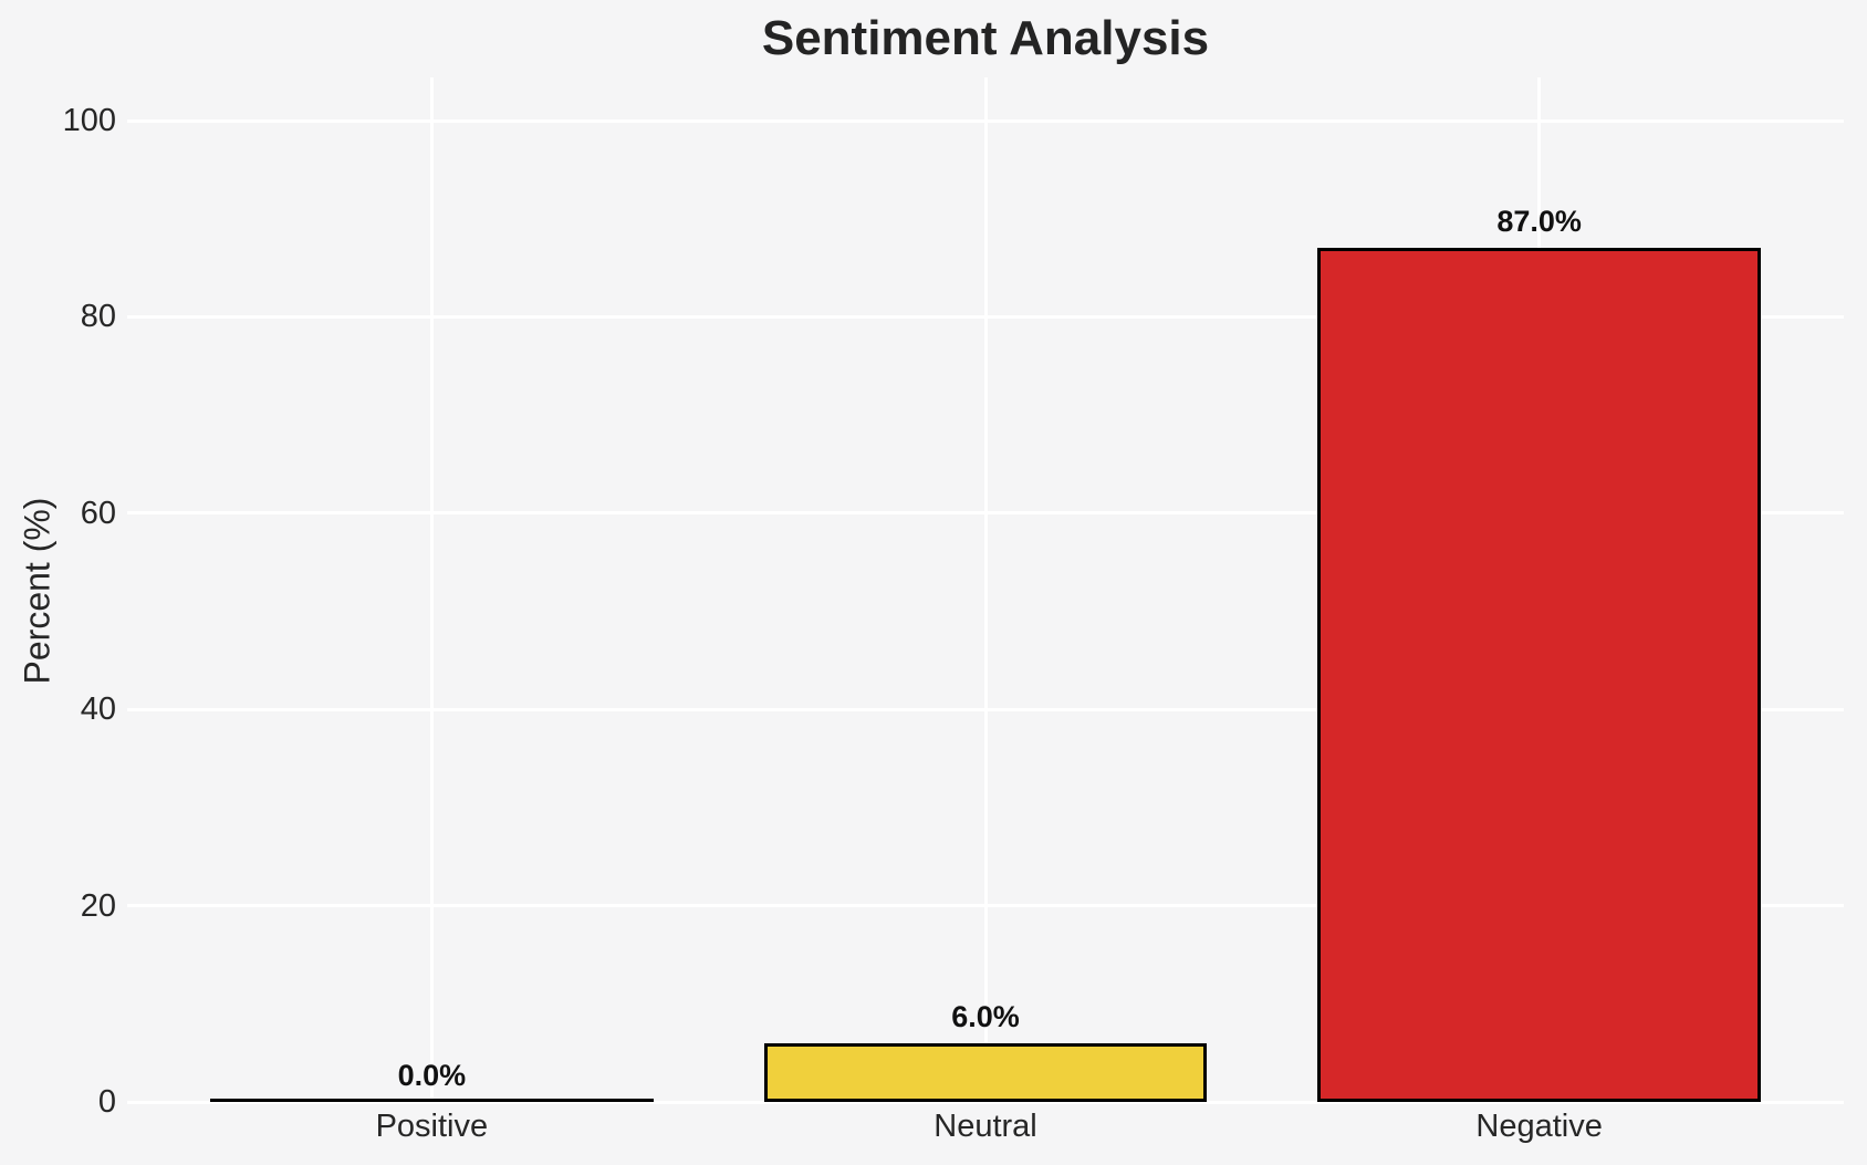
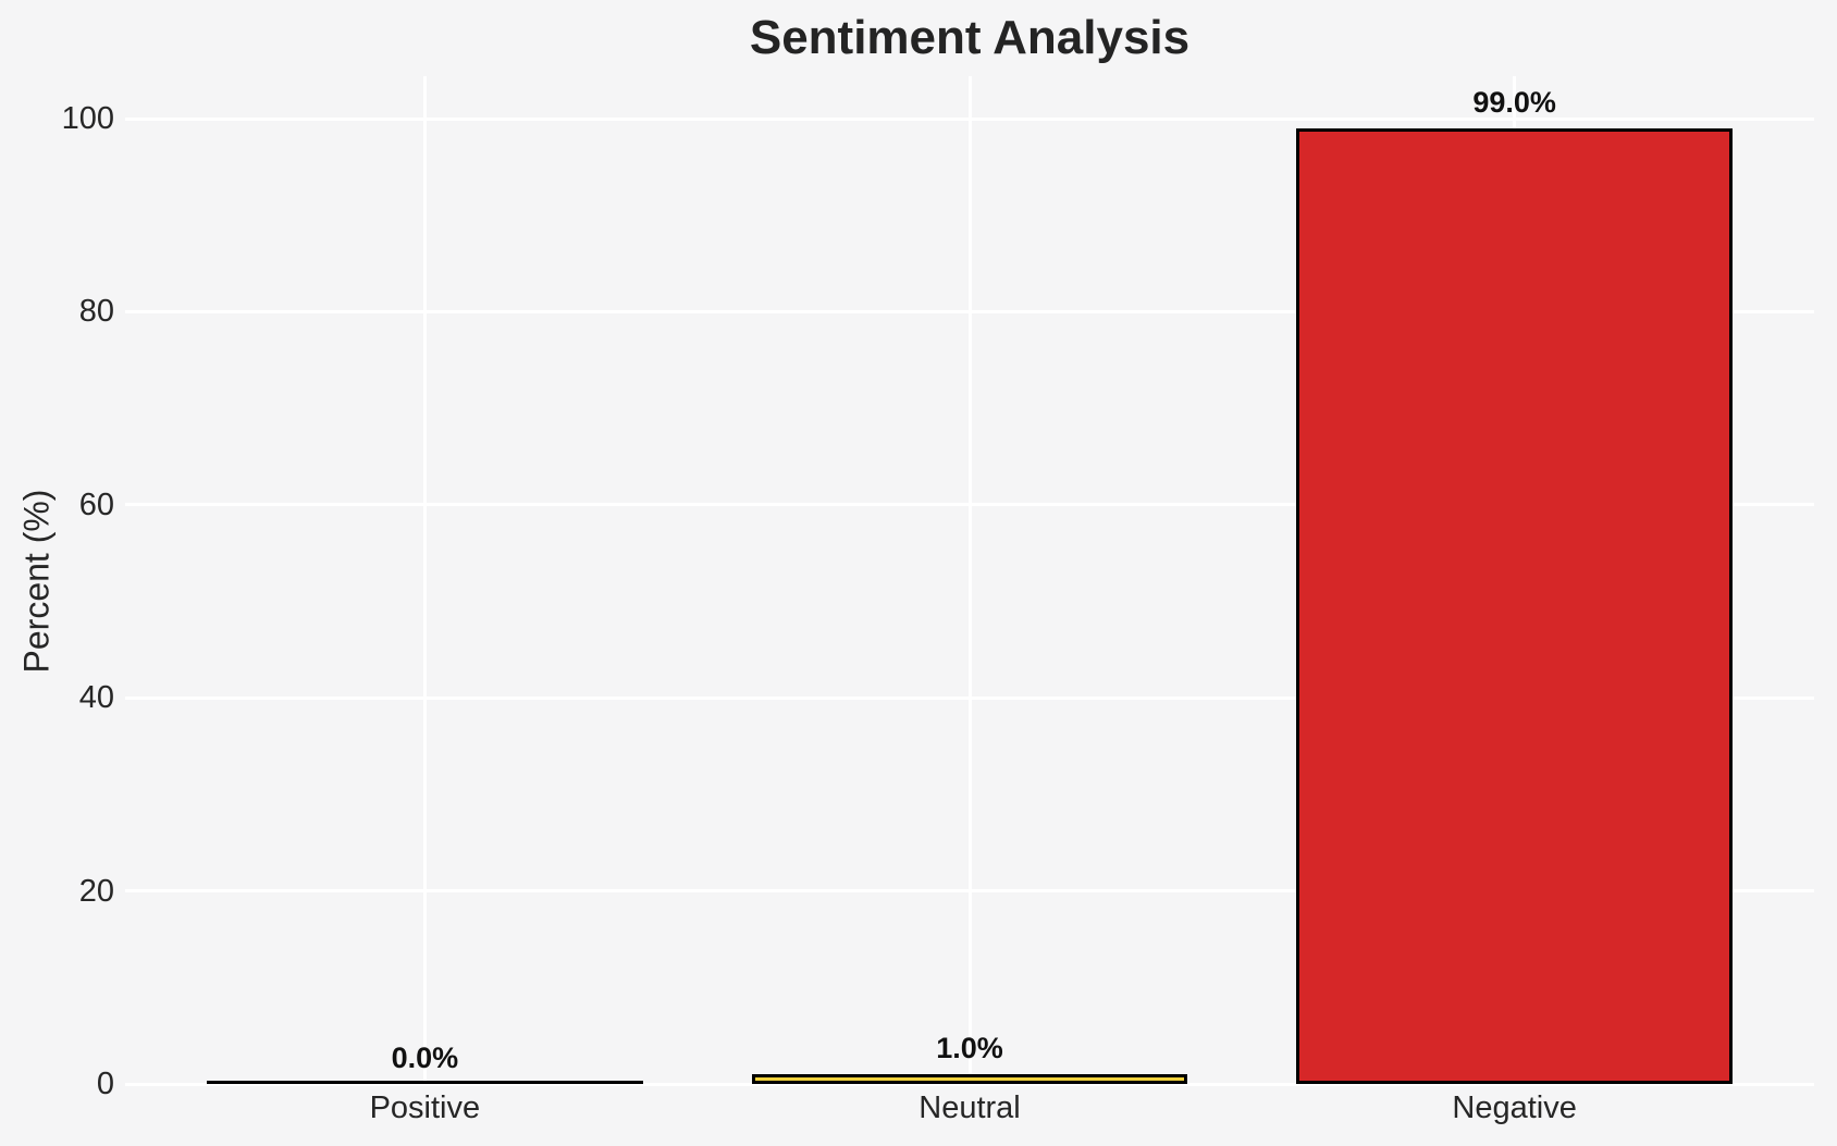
Neutral: 6.0% -> 1.0%
Negative: 87.0% -> 99.0%
